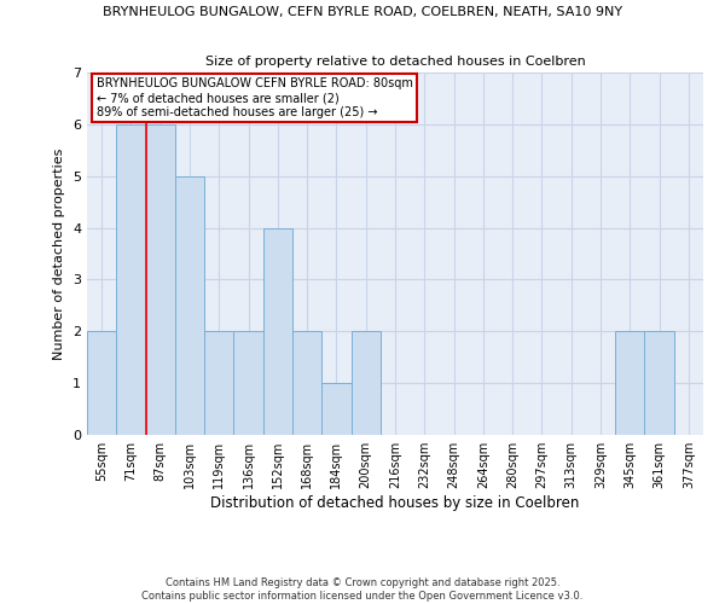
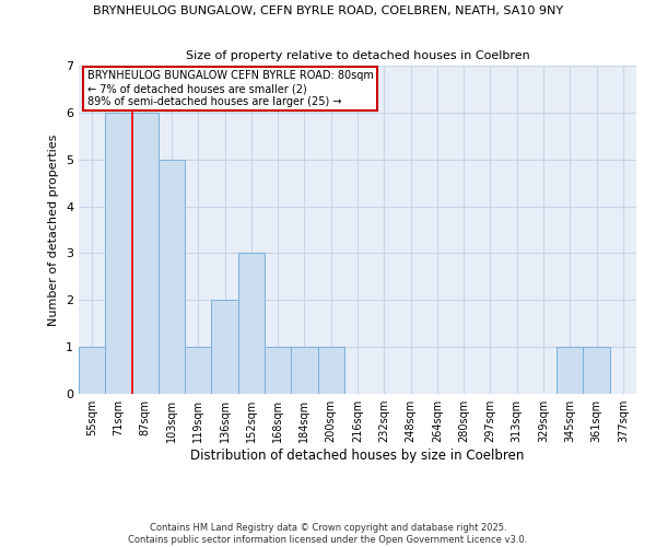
55sqm: 2 -> 1
119sqm: 2 -> 1
152sqm: 4 -> 3
168sqm: 2 -> 1
200sqm: 2 -> 1
345sqm: 2 -> 1
361sqm: 2 -> 1
